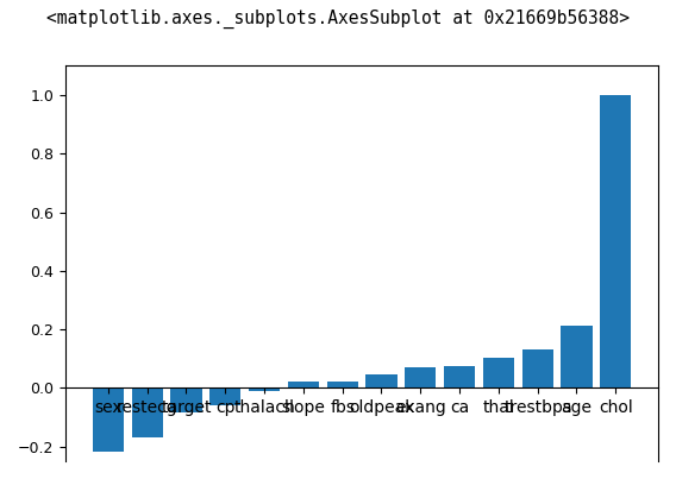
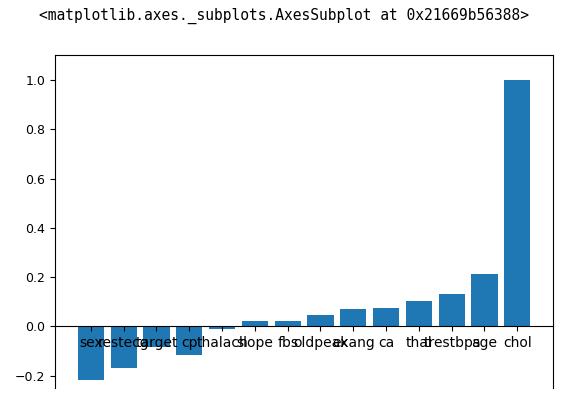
cp: -0.058 -> -0.115
